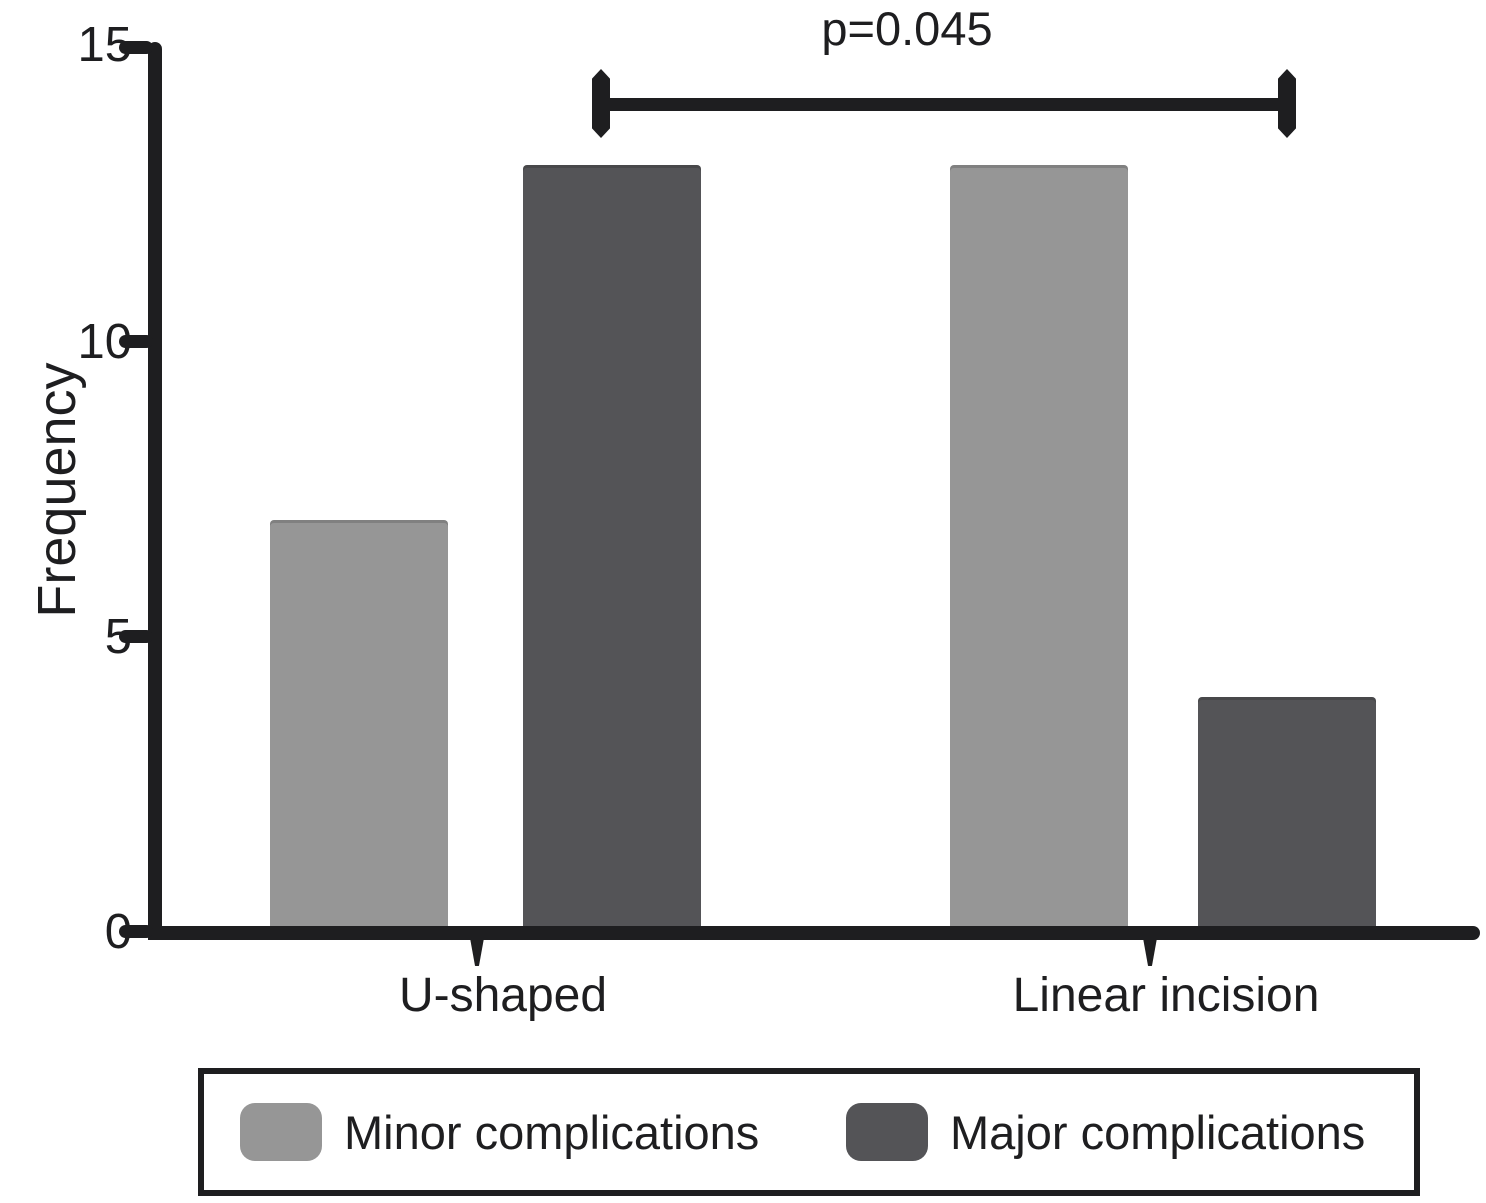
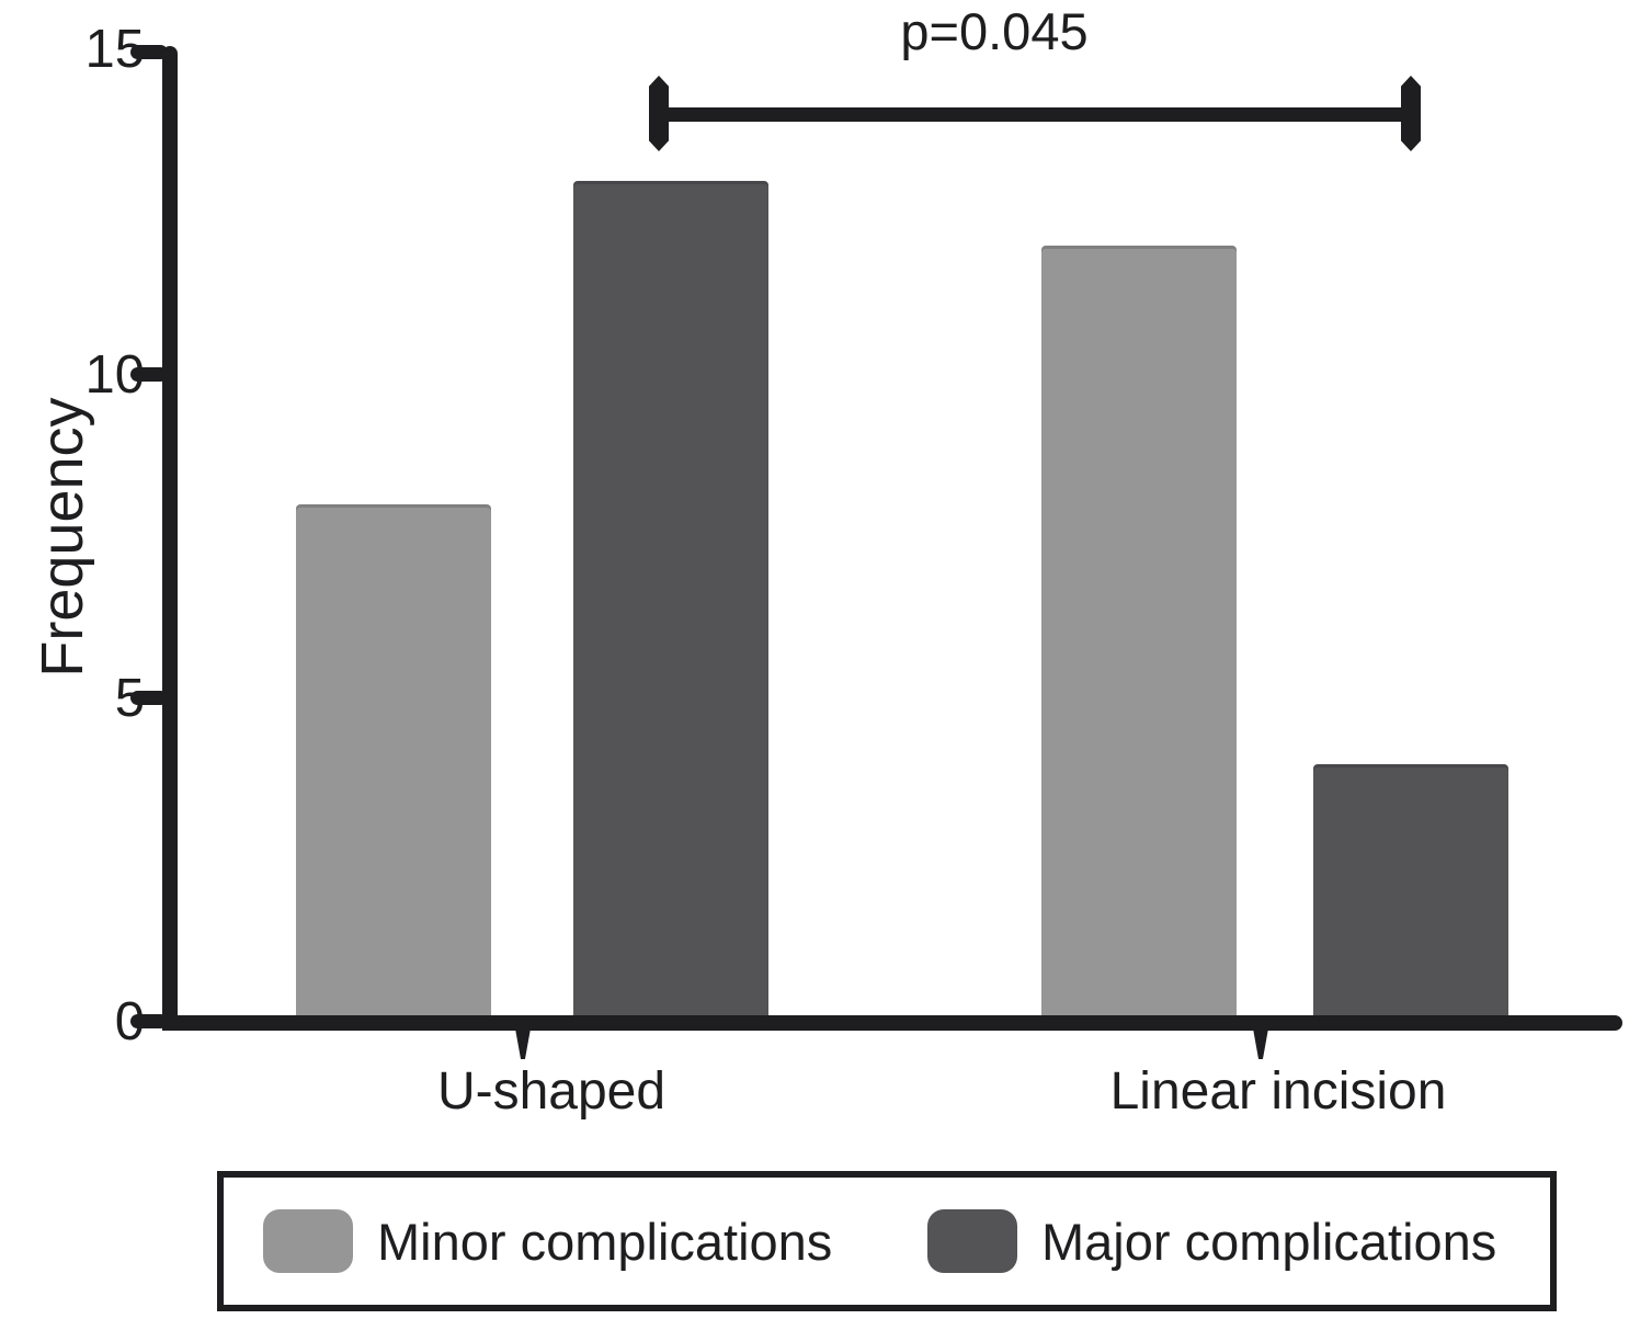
Minor complications/U-shaped: 7 -> 8
Minor complications/Linear incision: 13 -> 12
